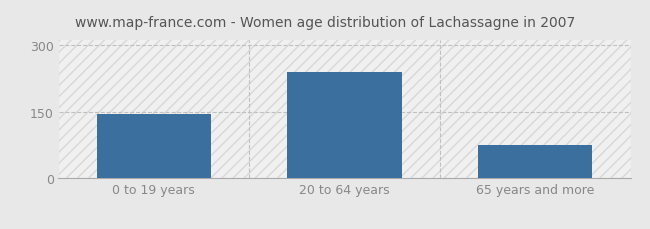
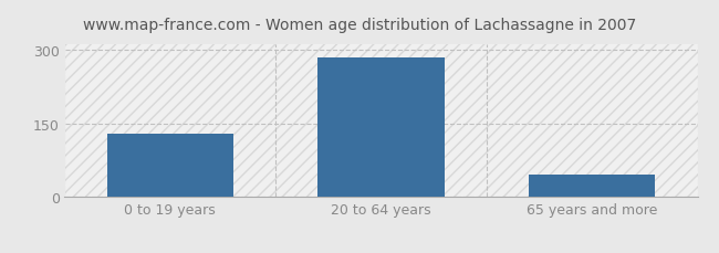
0 to 19 years: 145 -> 130
20 to 64 years: 240 -> 285
65 years and more: 75 -> 45
